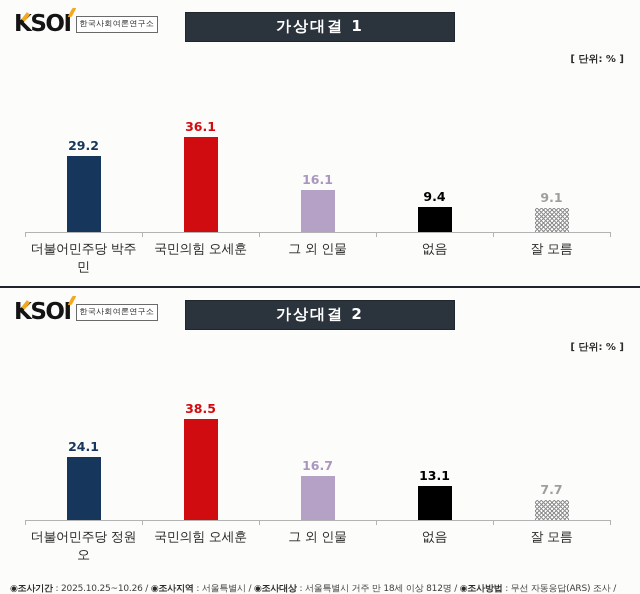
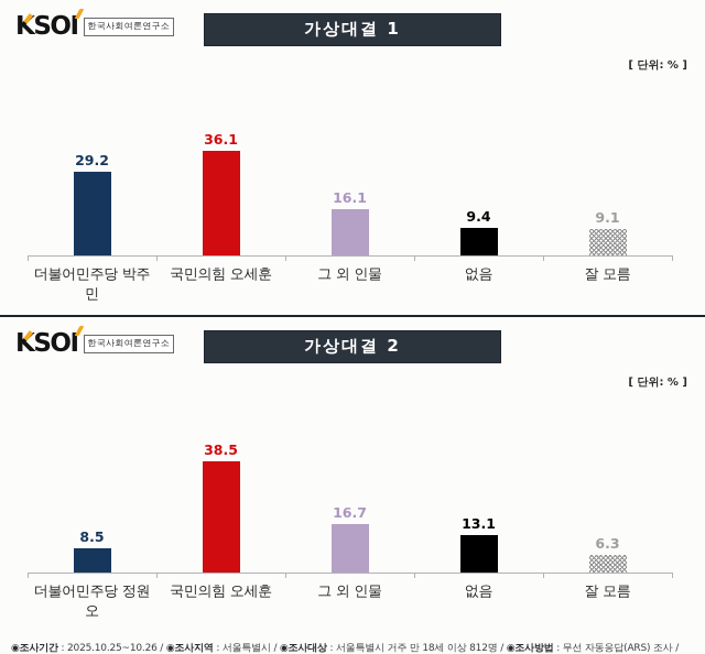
가상대결 2/더불어민주당 정원오: 24.1 -> 8.5
가상대결 2/잘 모름: 7.7 -> 6.3
